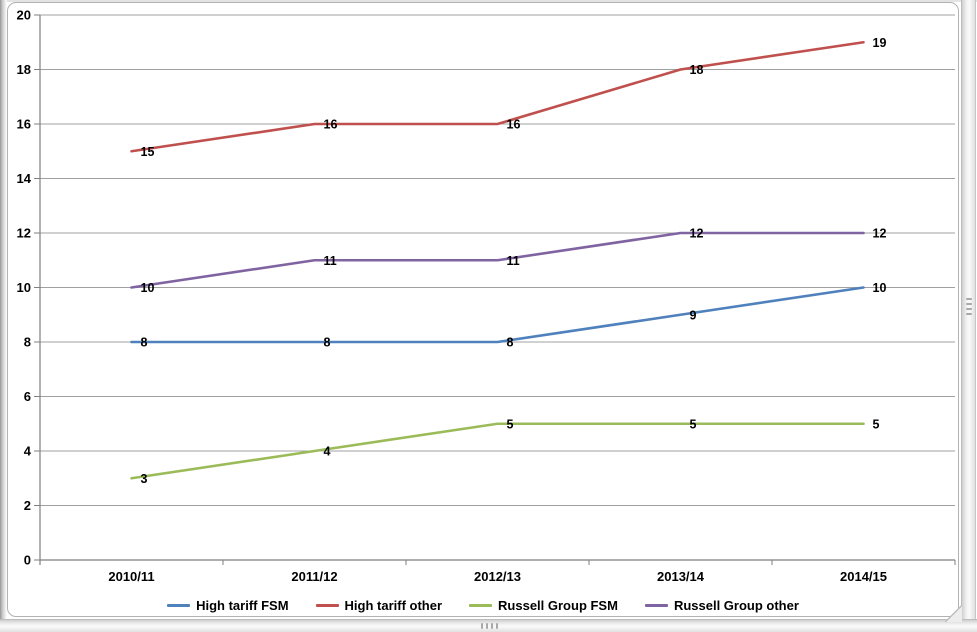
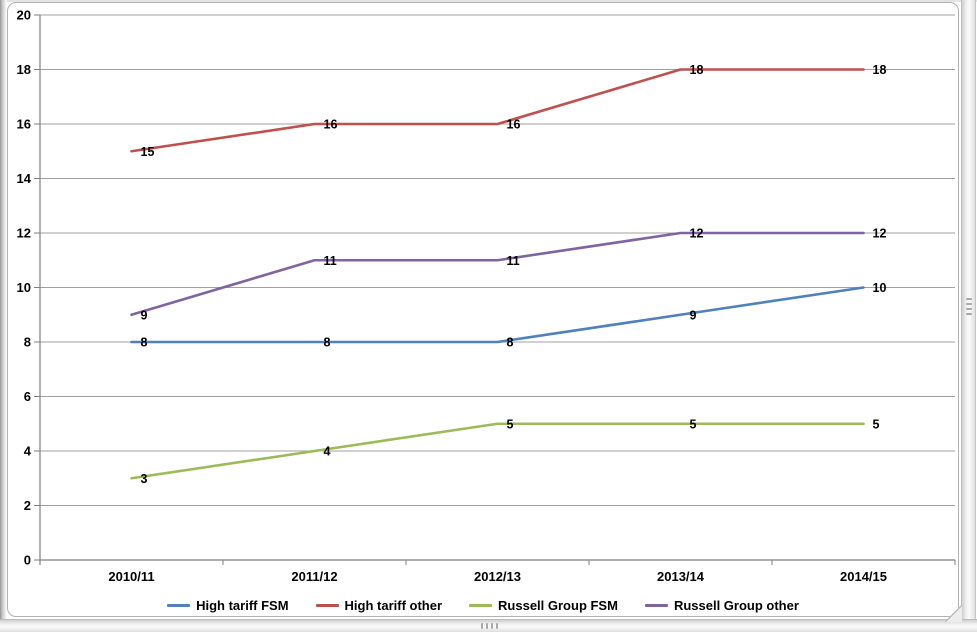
Russell Group other/2010/11: 10 -> 9
High tariff other/2014/15: 19 -> 18
